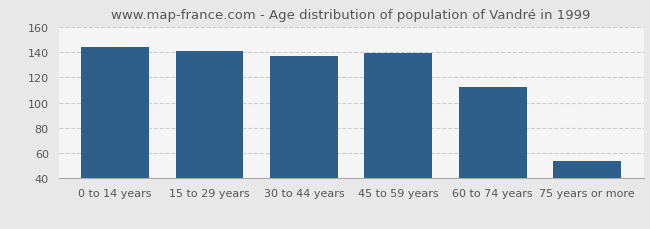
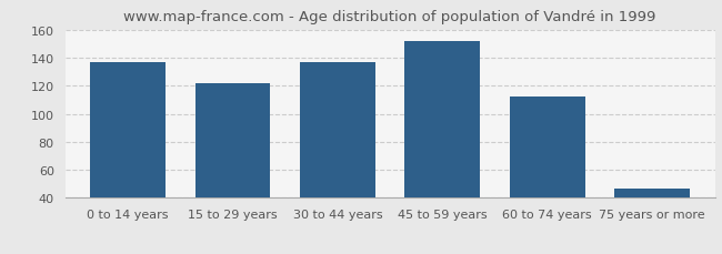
0 to 14 years: 144 -> 137
15 to 29 years: 141 -> 122
45 to 59 years: 139 -> 152
75 years or more: 54 -> 47
